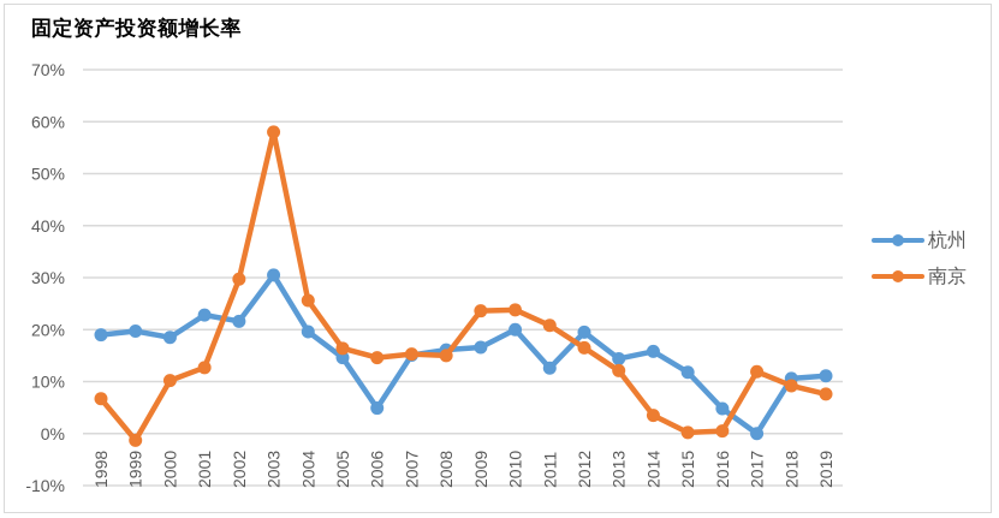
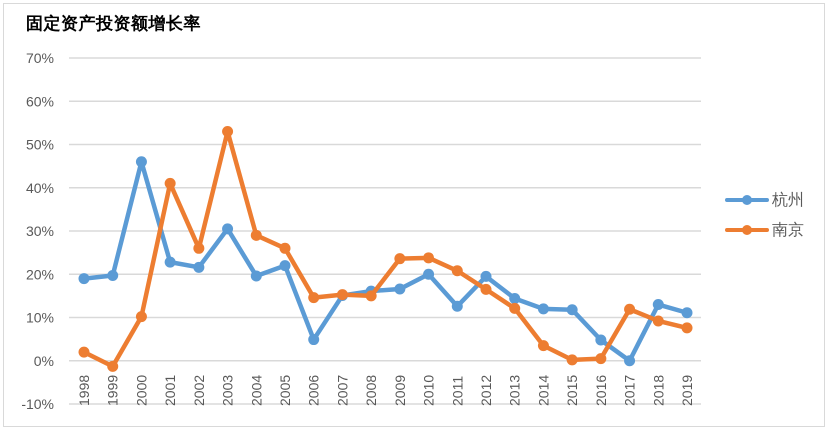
南京/1998: 7% -> 2%
杭州/2000: 18% -> 46%
南京/2001: 13% -> 41%
南京/2002: 30% -> 26%
南京/2003: 58% -> 53%
南京/2004: 26% -> 29%
杭州/2005: 15% -> 22%
南京/2005: 16% -> 26%
杭州/2014: 16% -> 12%
杭州/2018: 11% -> 13%
